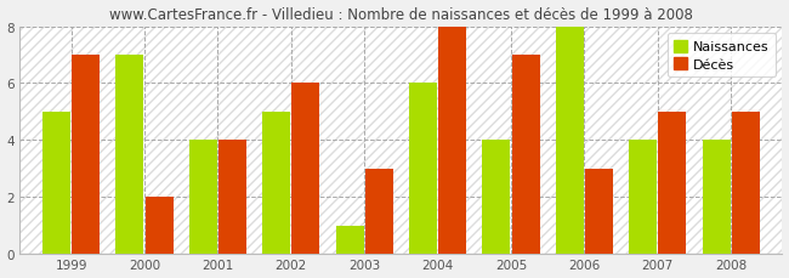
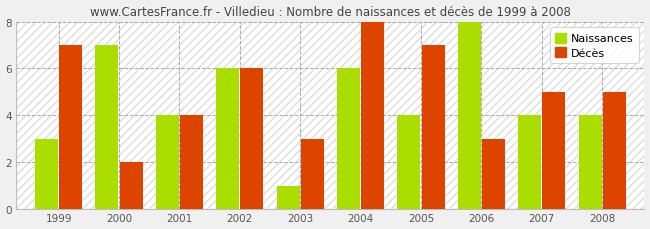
Naissances/1999: 5 -> 3
Naissances/2002: 5 -> 6
